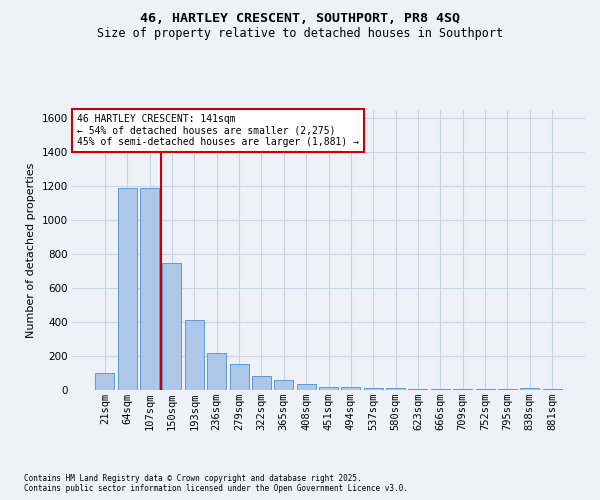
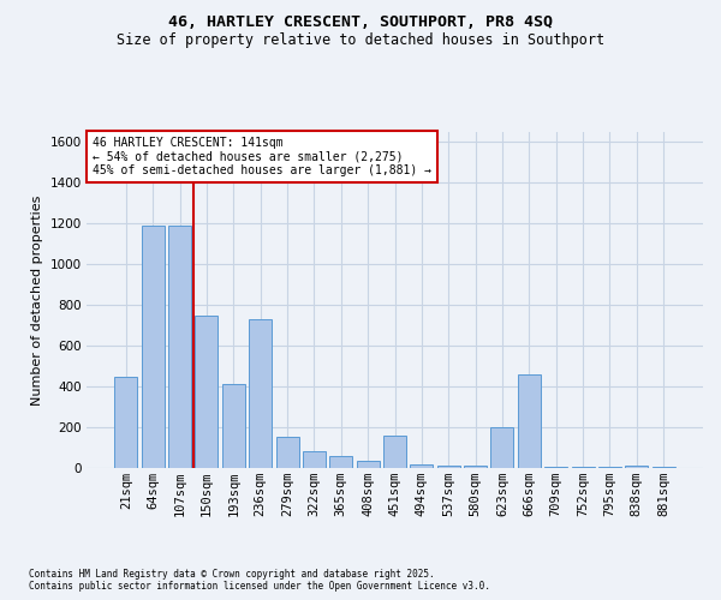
21sqm: 100 -> 450
236sqm: 220 -> 730
451sqm: 20 -> 160
623sqm: 10 -> 200
666sqm: 0 -> 460
